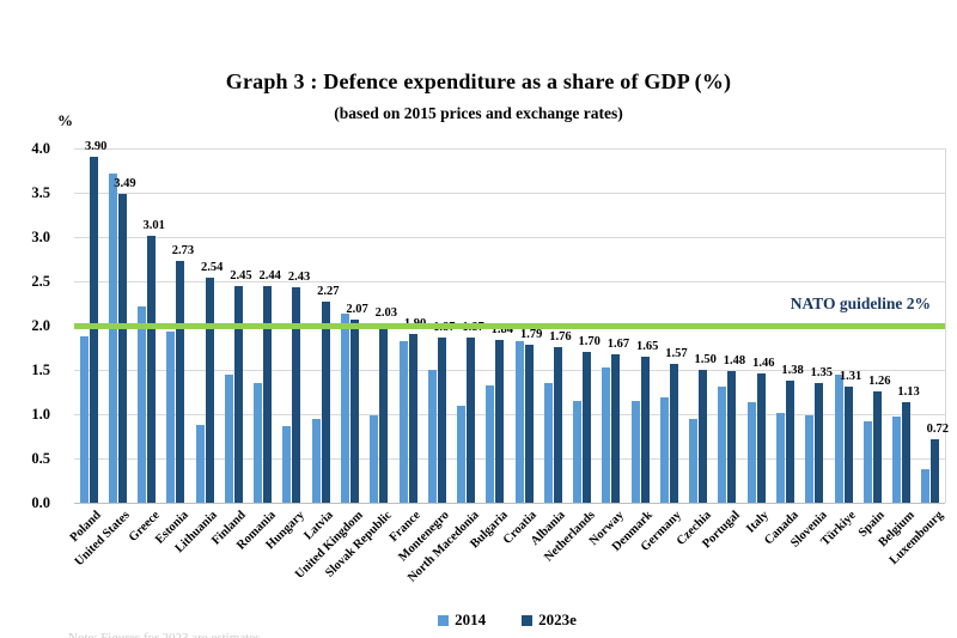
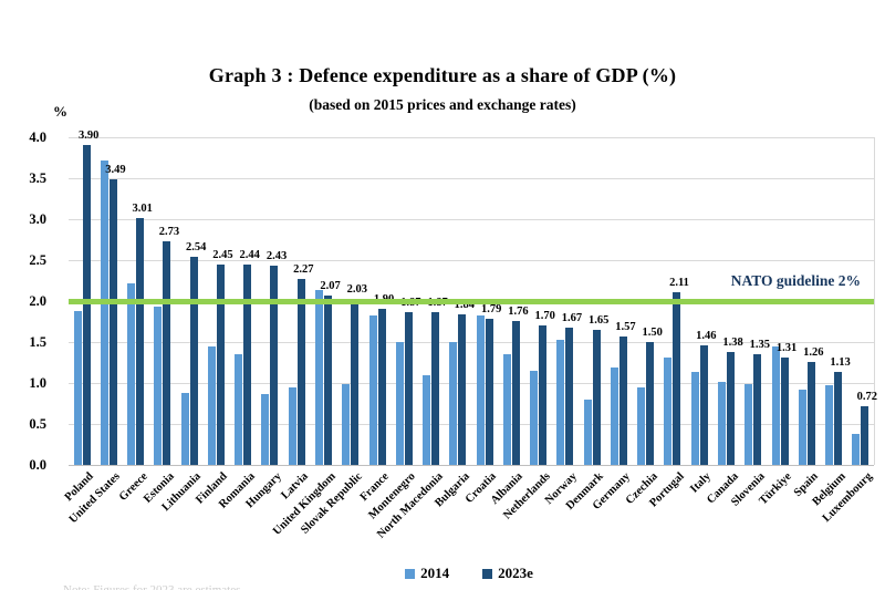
2014/Bulgaria: 1.3 -> 1.5
2014/Denmark: 1.1 -> 0.8
2023e/Portugal: 1.48 -> 2.11
